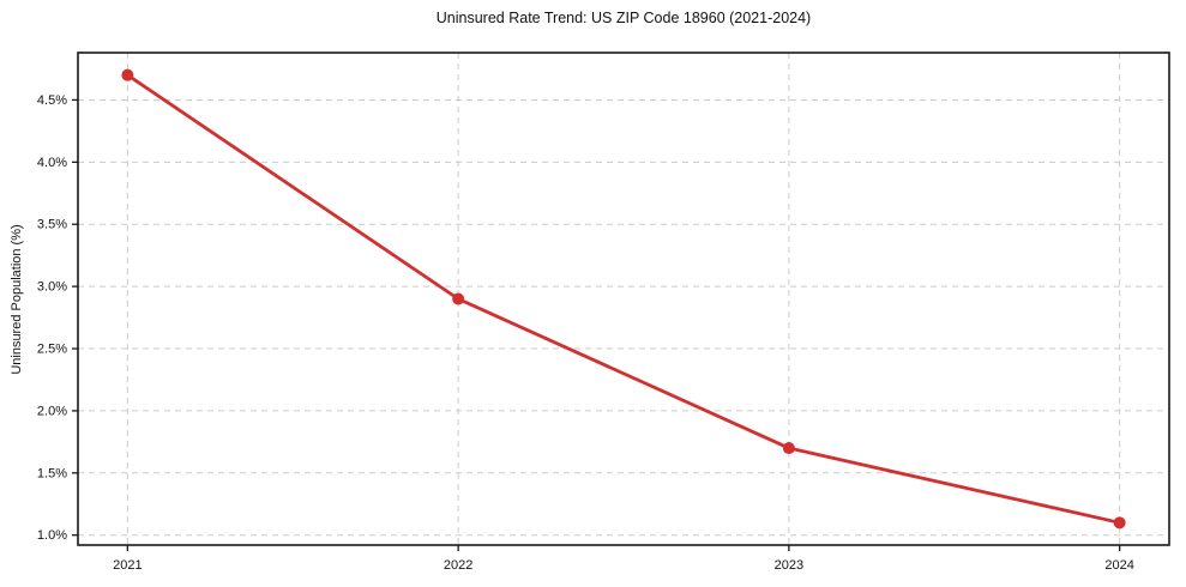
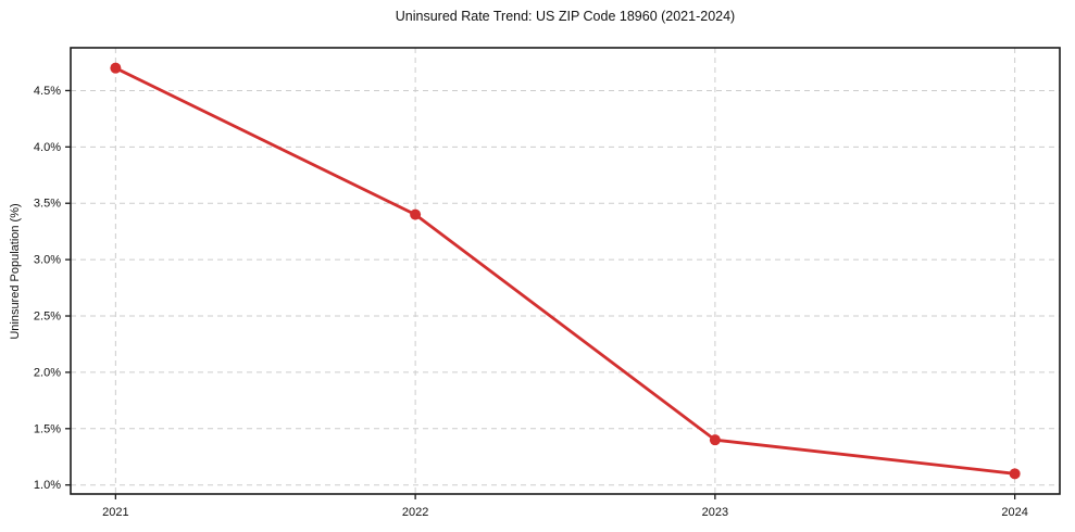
2022: 2.9% -> 3.4%
2023: 1.7% -> 1.4%
